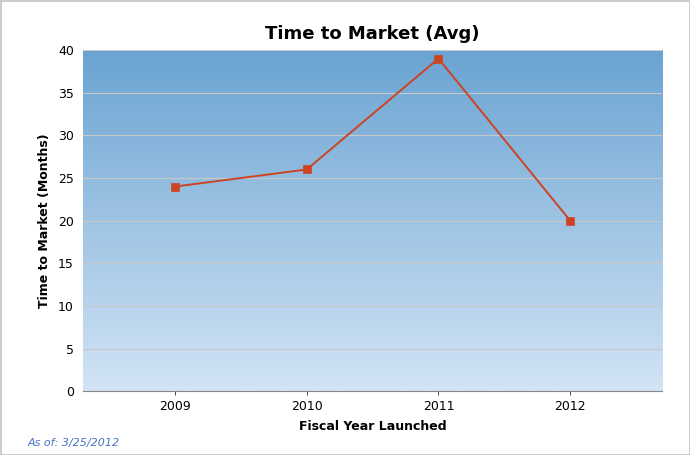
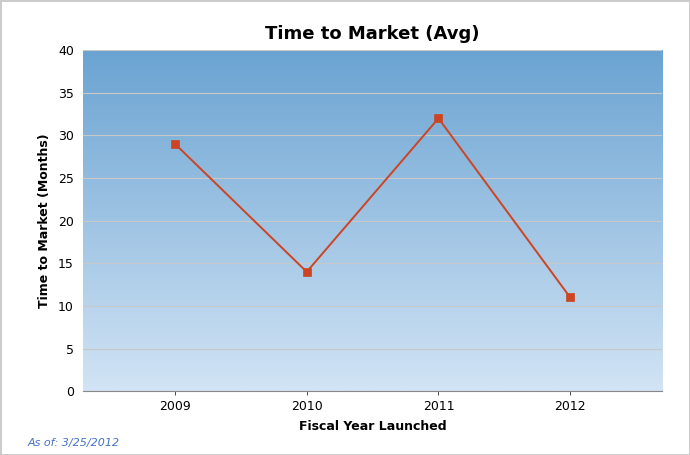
2009: 24 -> 29
2010: 26 -> 14
2011: 39 -> 32
2012: 20 -> 11
